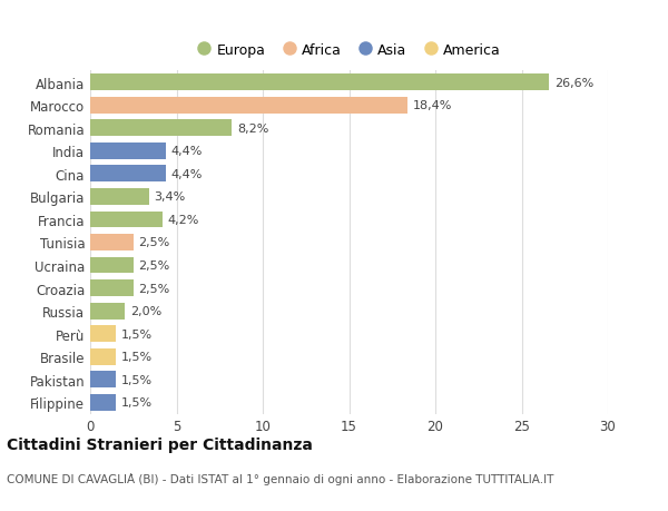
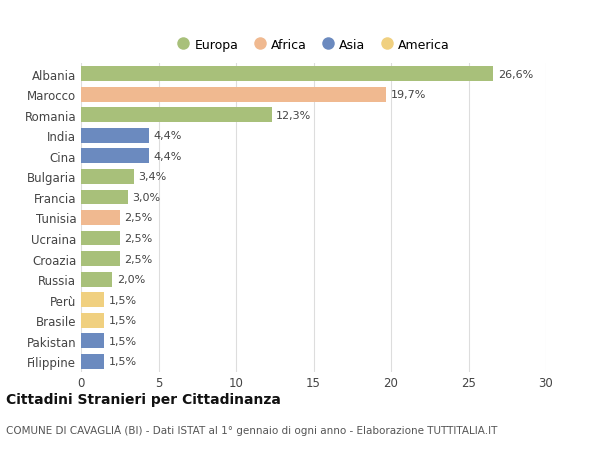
Marocco: 18,4% -> 19,7%
Romania: 8,2% -> 12,3%
Francia: 4,2% -> 3,0%
